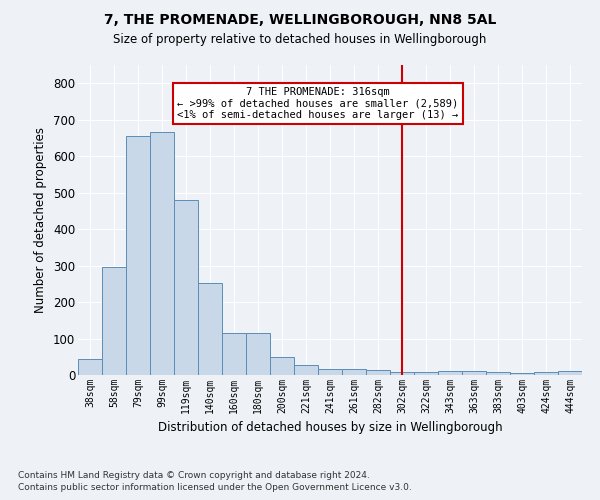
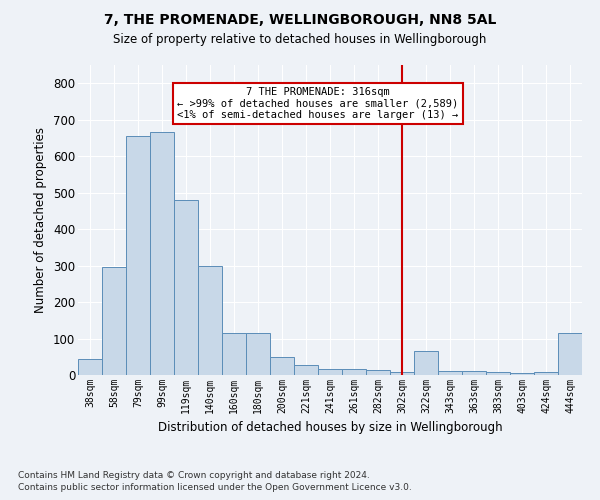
140sqm: 252 -> 300
322sqm: 8 -> 65
444sqm: 10 -> 115
